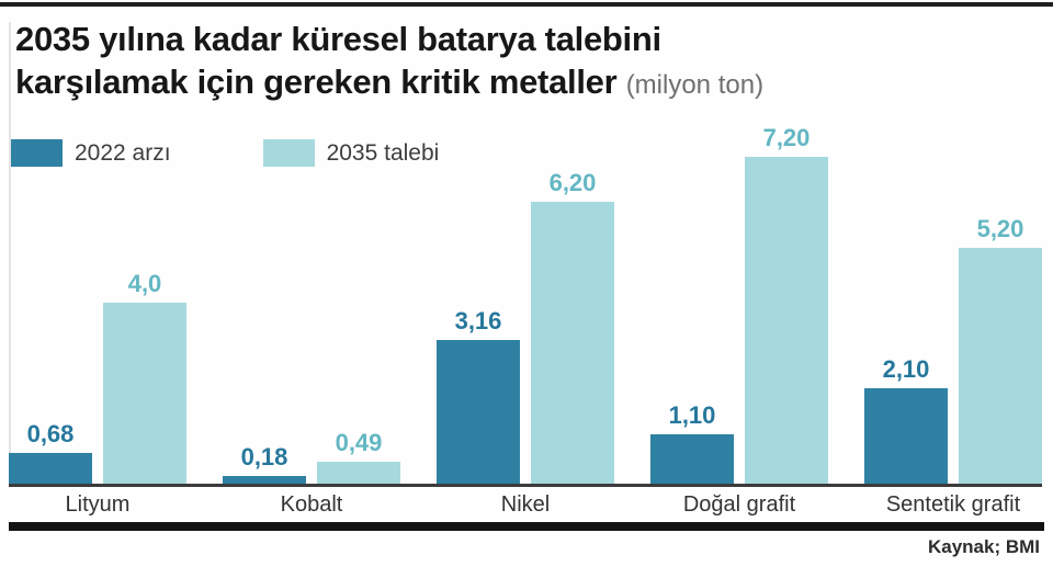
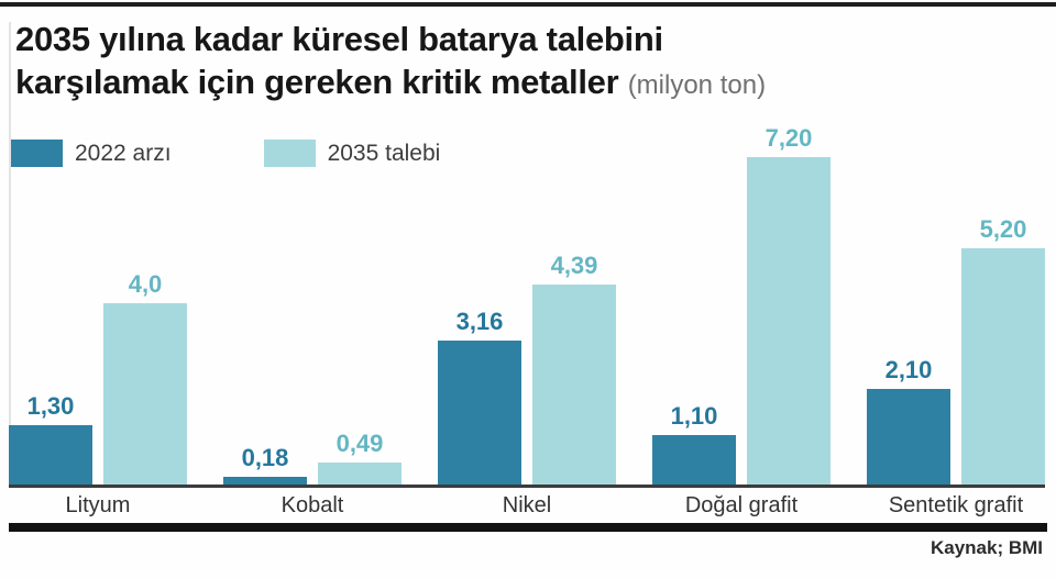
2022 arzı/Lityum: 0,68 -> 1,30
2035 talebi/Nikel: 6,20 -> 4,39
